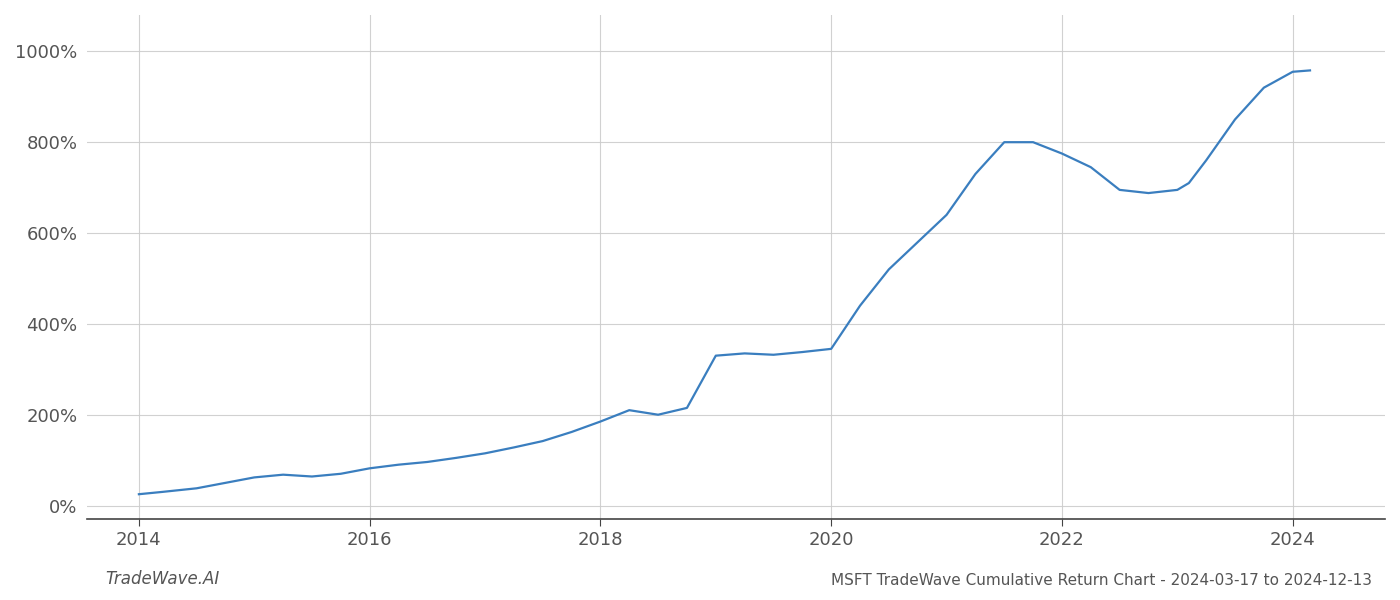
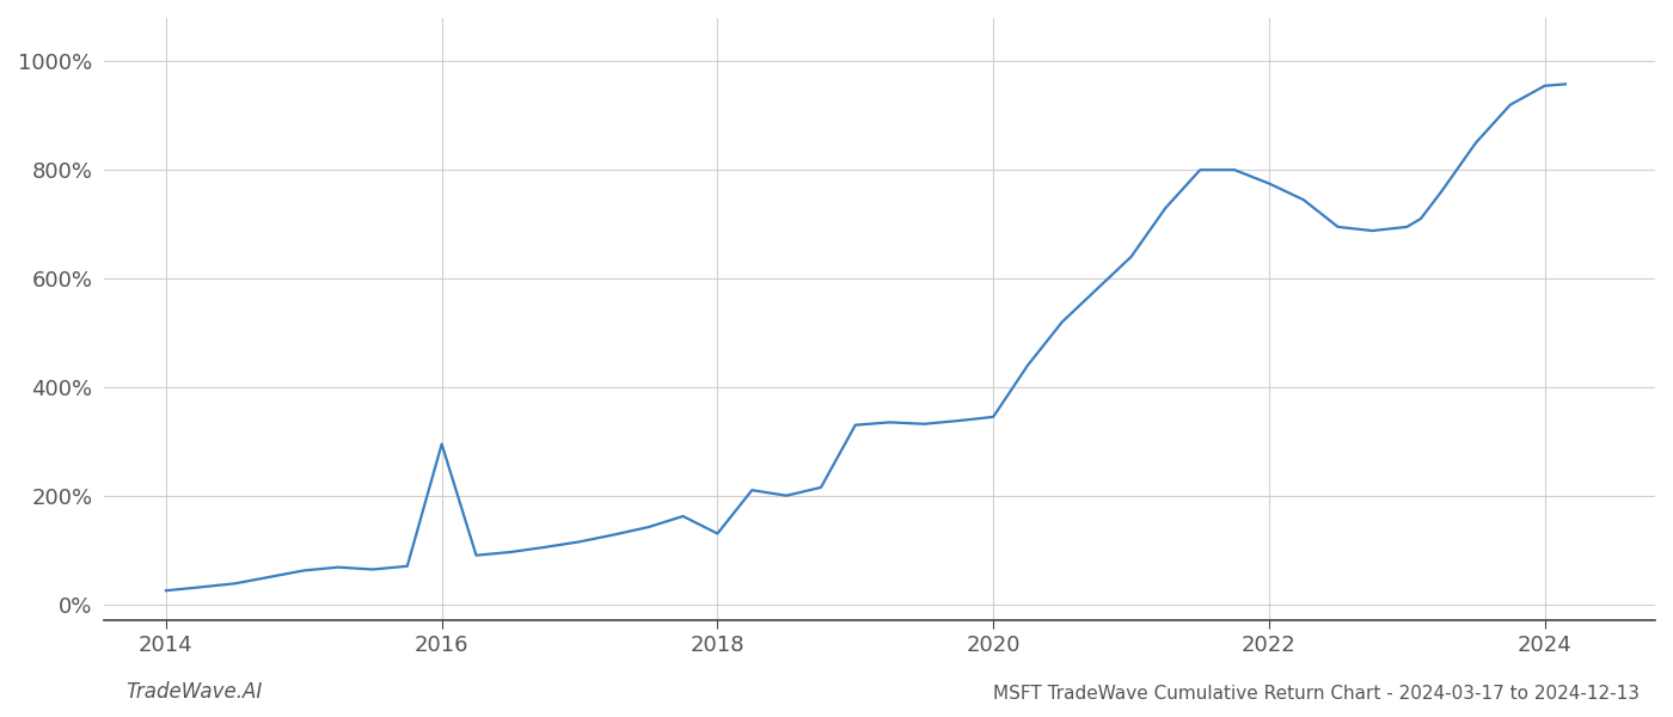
2016: 82% -> 295%
2018: 185% -> 130%
